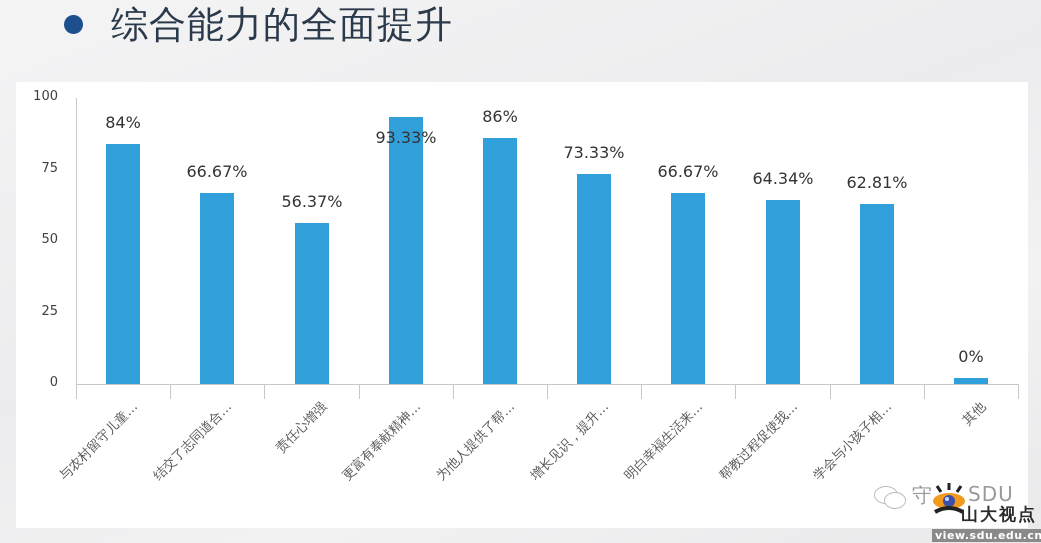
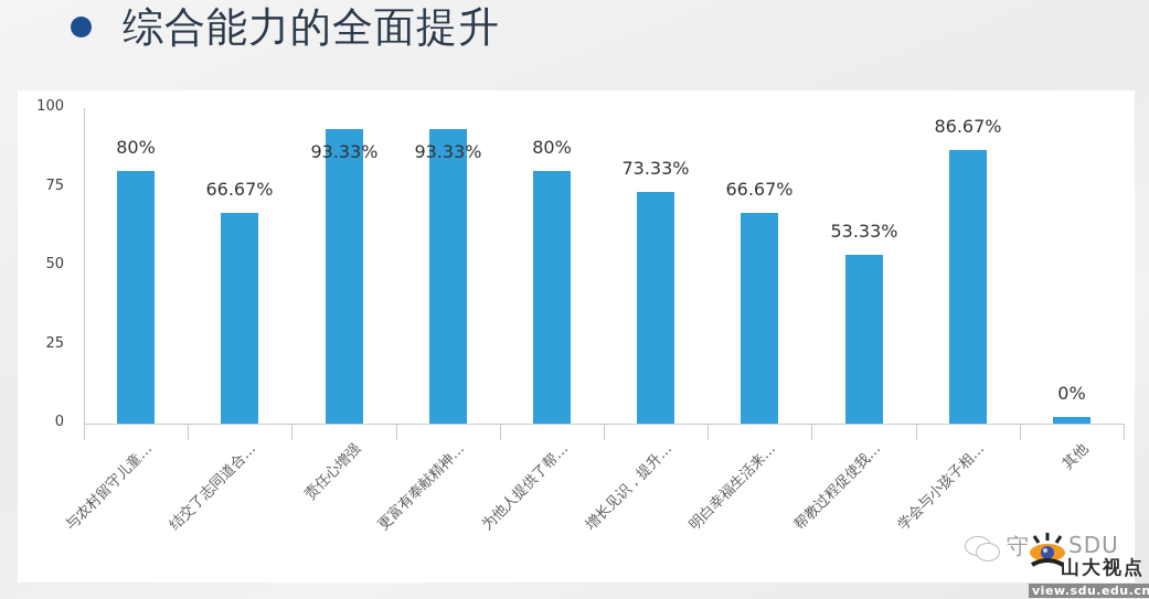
与农村留守儿童…: 84% -> 80%
责任心增强: 56.37% -> 93.33%
为他人提供了帮…: 86% -> 80%
帮教过程促使我…: 64.34% -> 53.33%
学会与小孩子相…: 62.81% -> 86.67%
